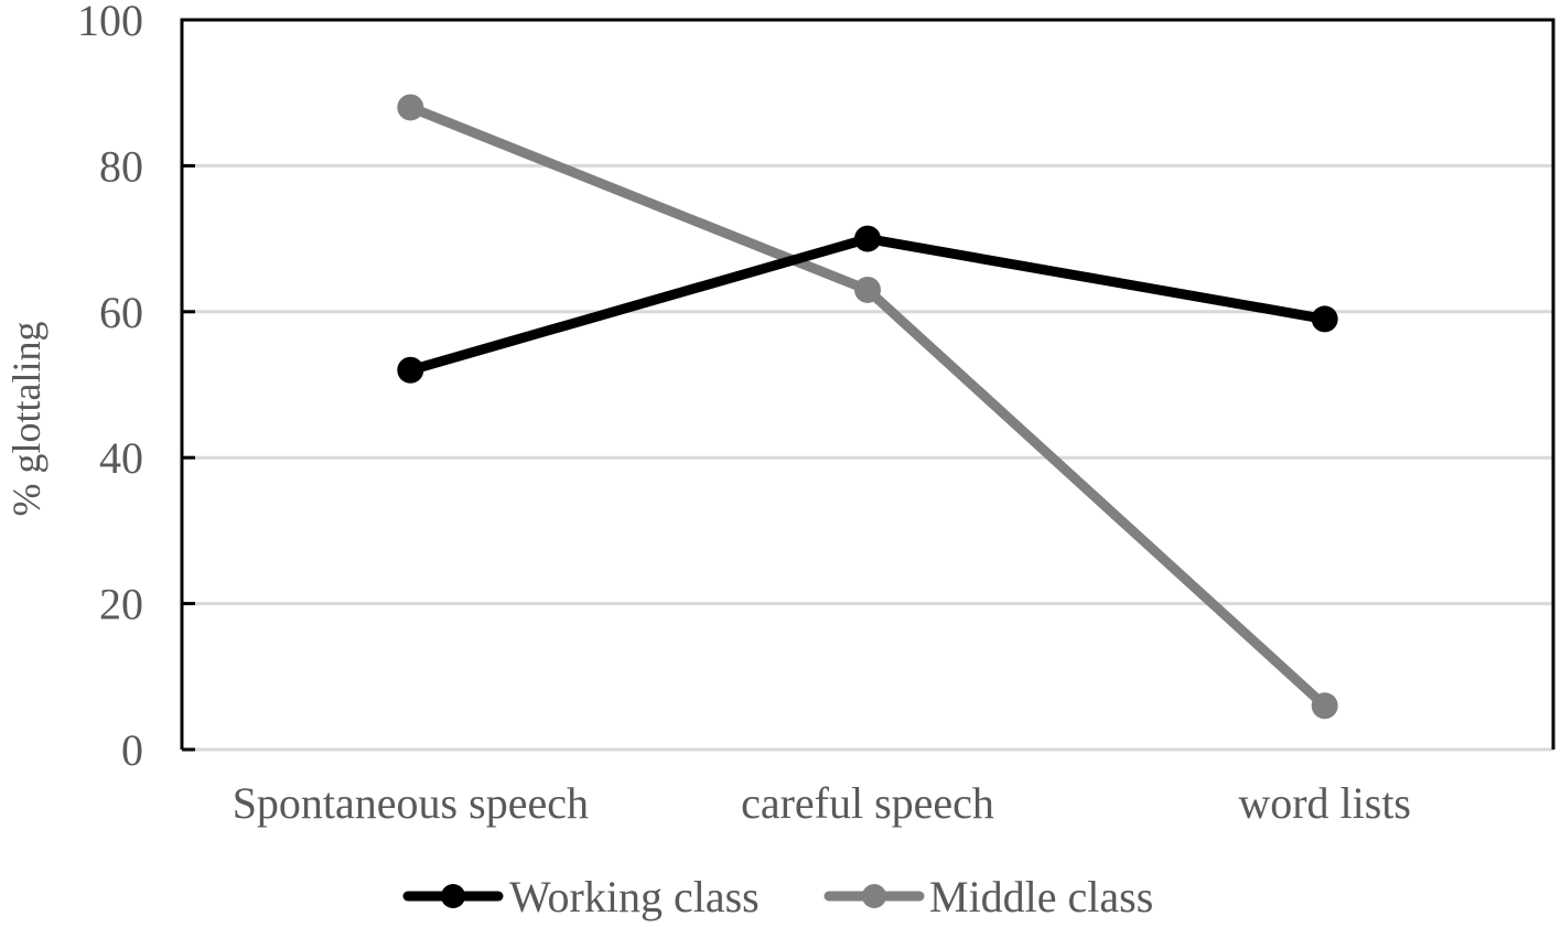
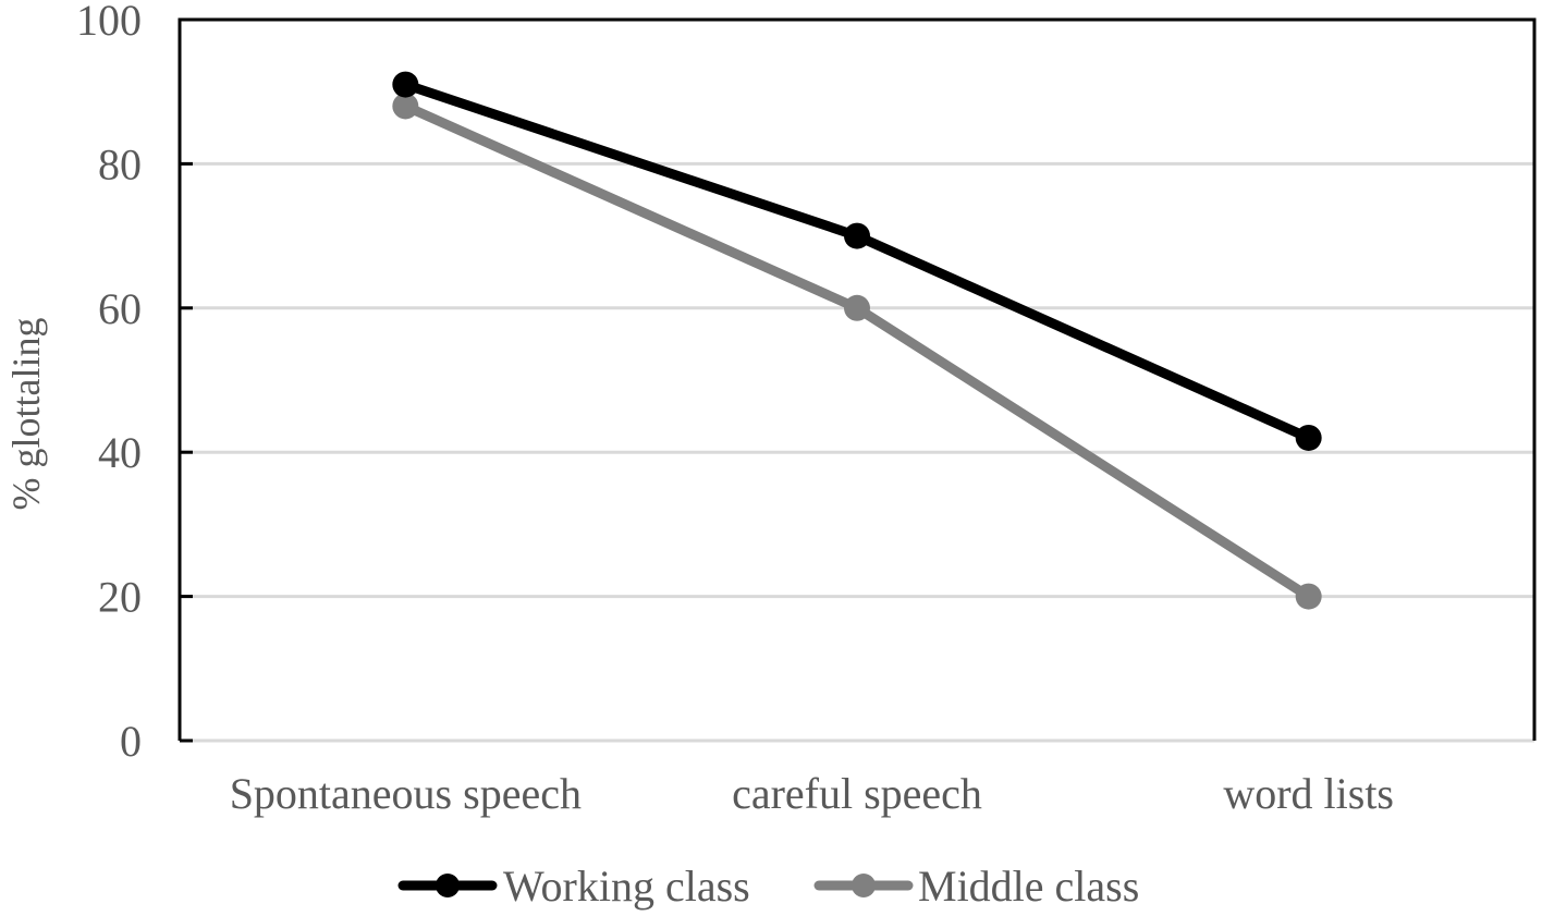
Working class/Spontaneous speech: 52 -> 91
Middle class/careful speech: 63 -> 60
Working class/word lists: 59 -> 42
Middle class/word lists: 6 -> 20
